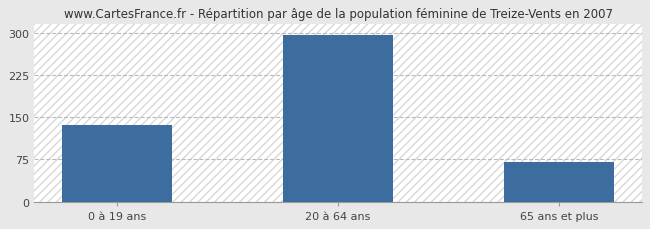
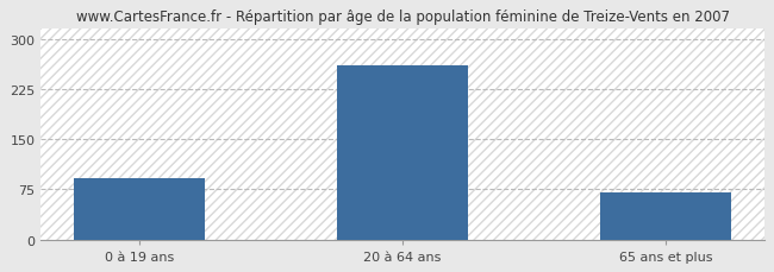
0 à 19 ans: 136 -> 92
20 à 64 ans: 296 -> 260
